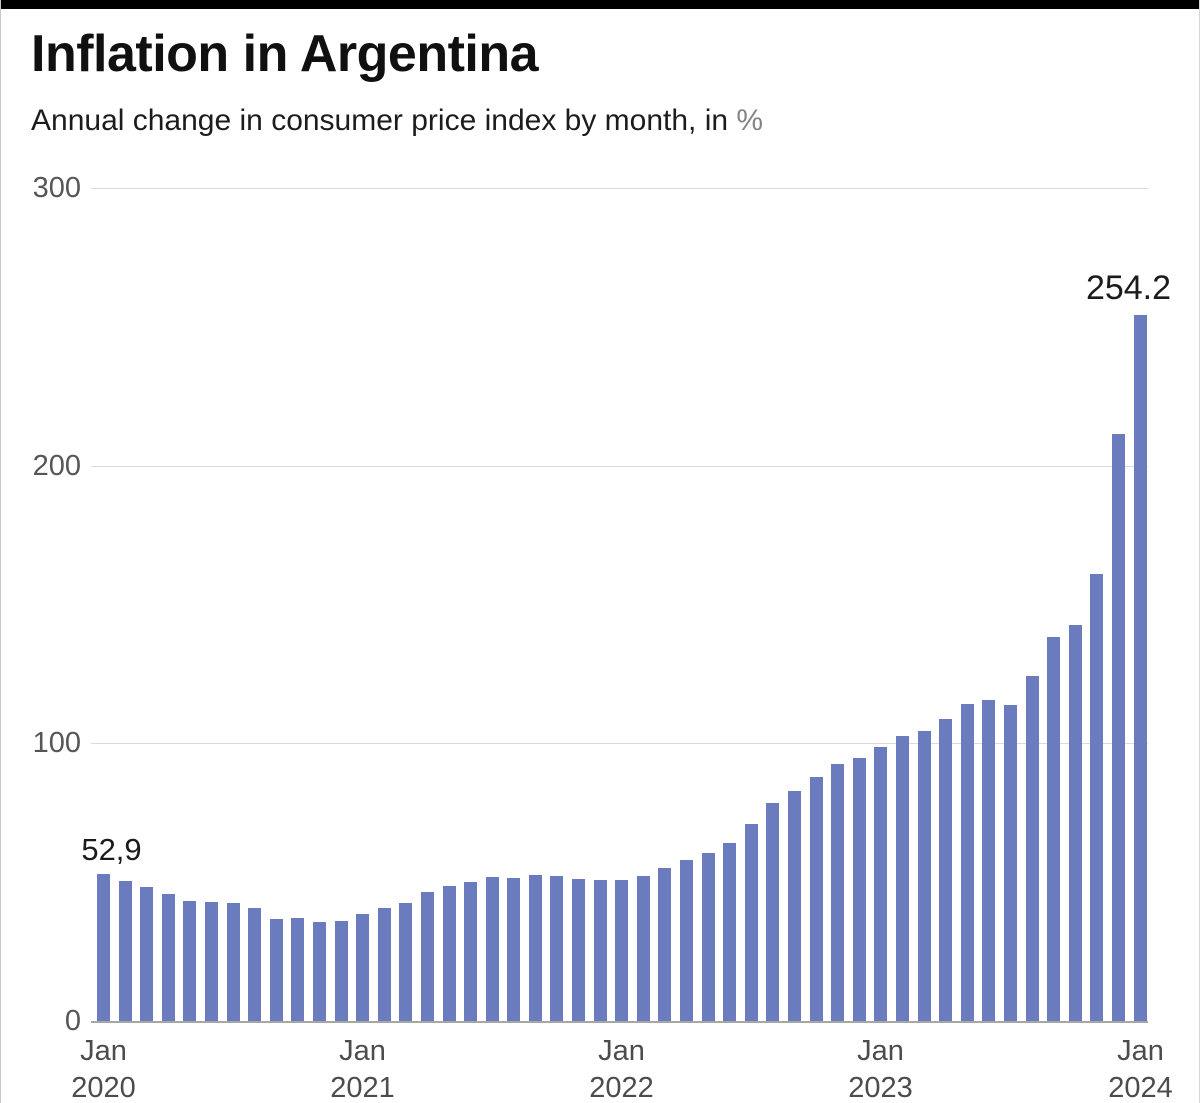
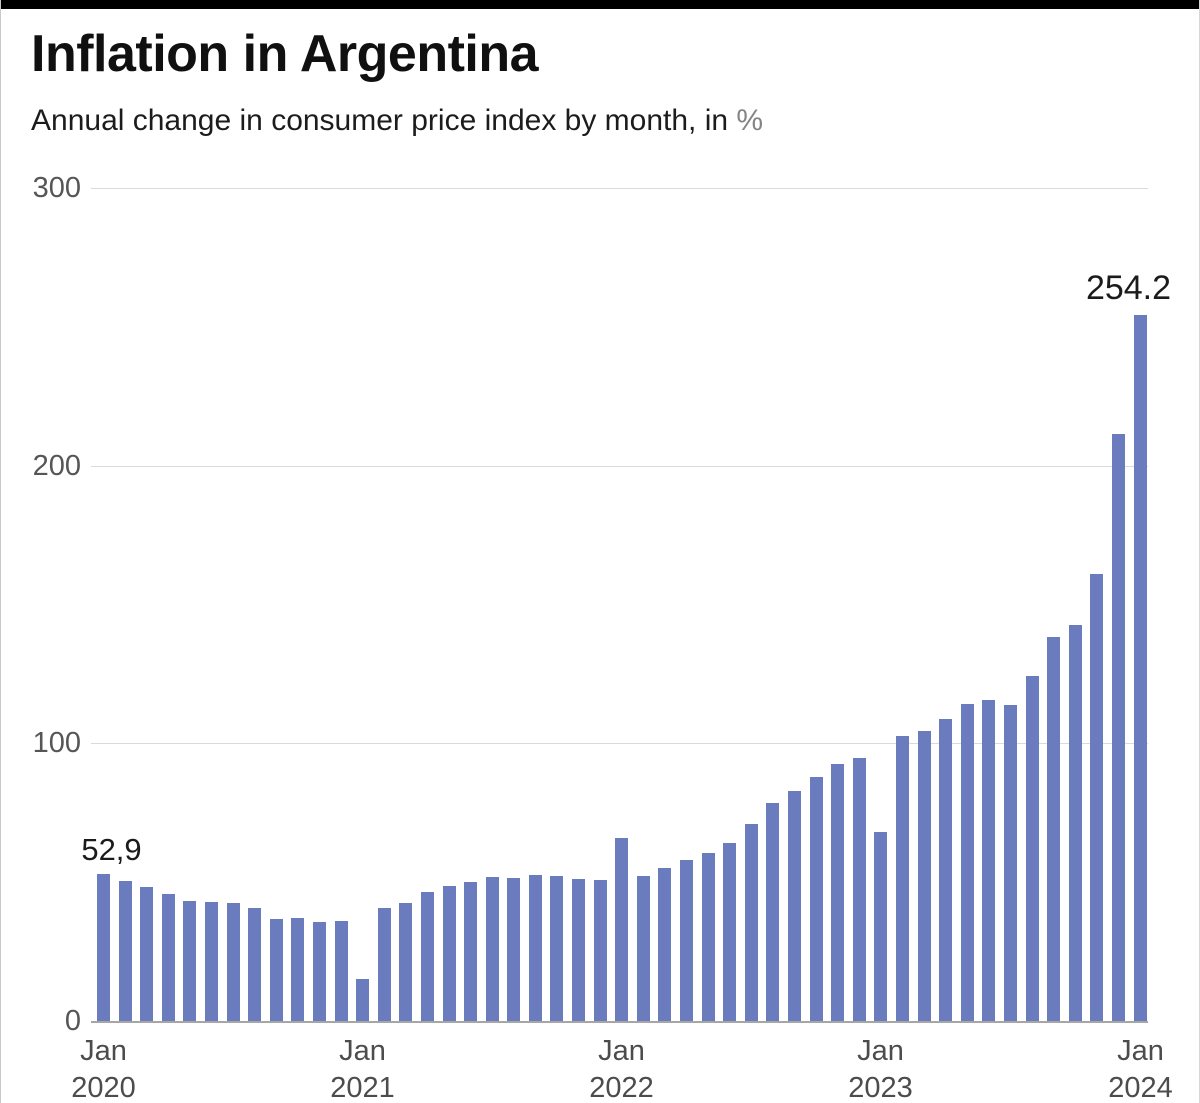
Jan 2021: 38 -> 15
Jan 2022: 51 -> 66
Jan 2023: 99 -> 68
